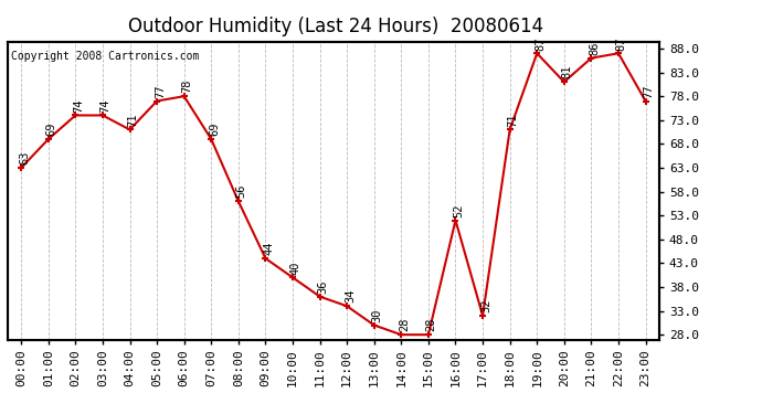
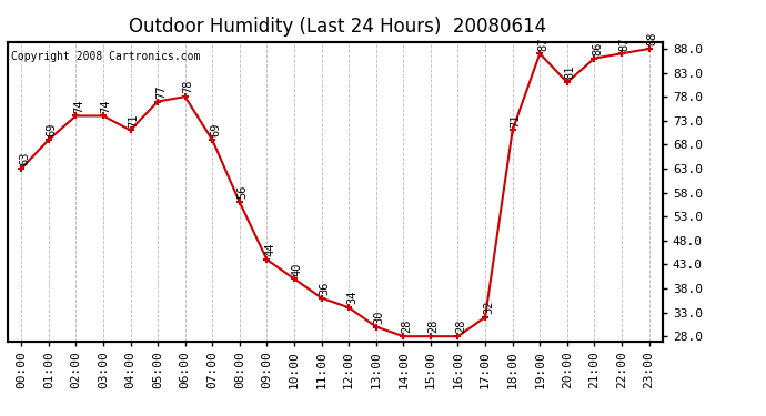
16:00: 52 -> 28
23:00: 77 -> 88
